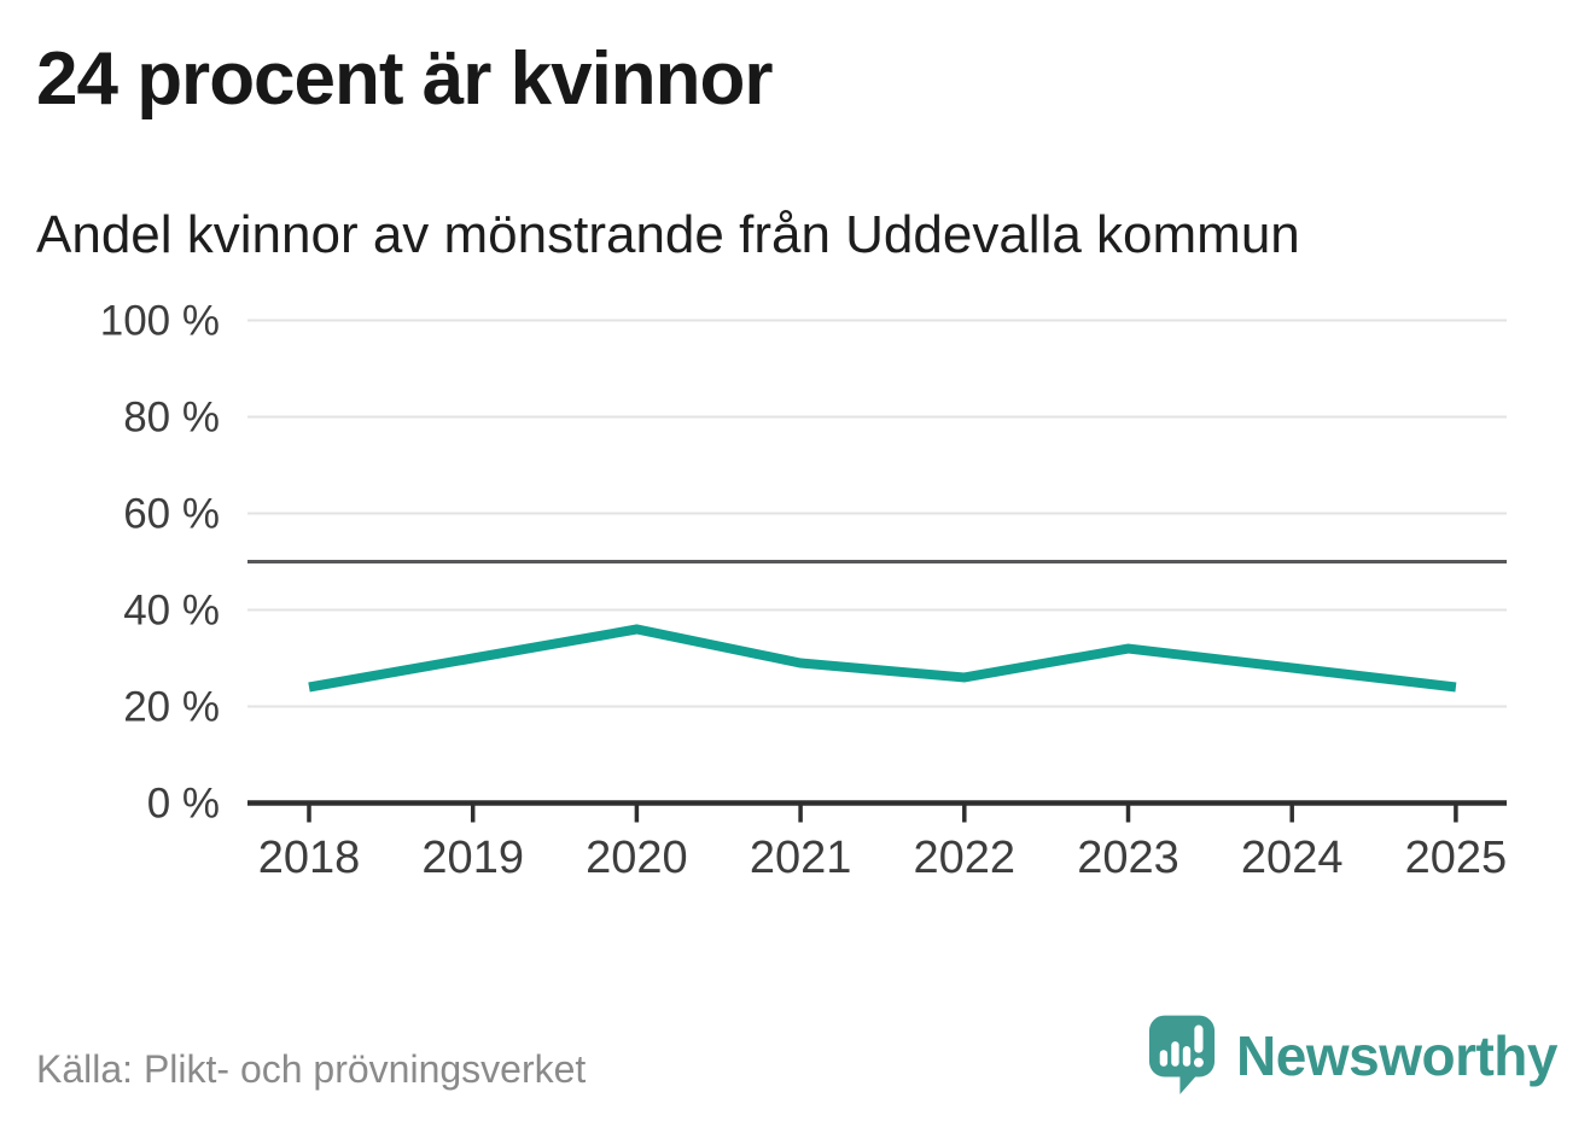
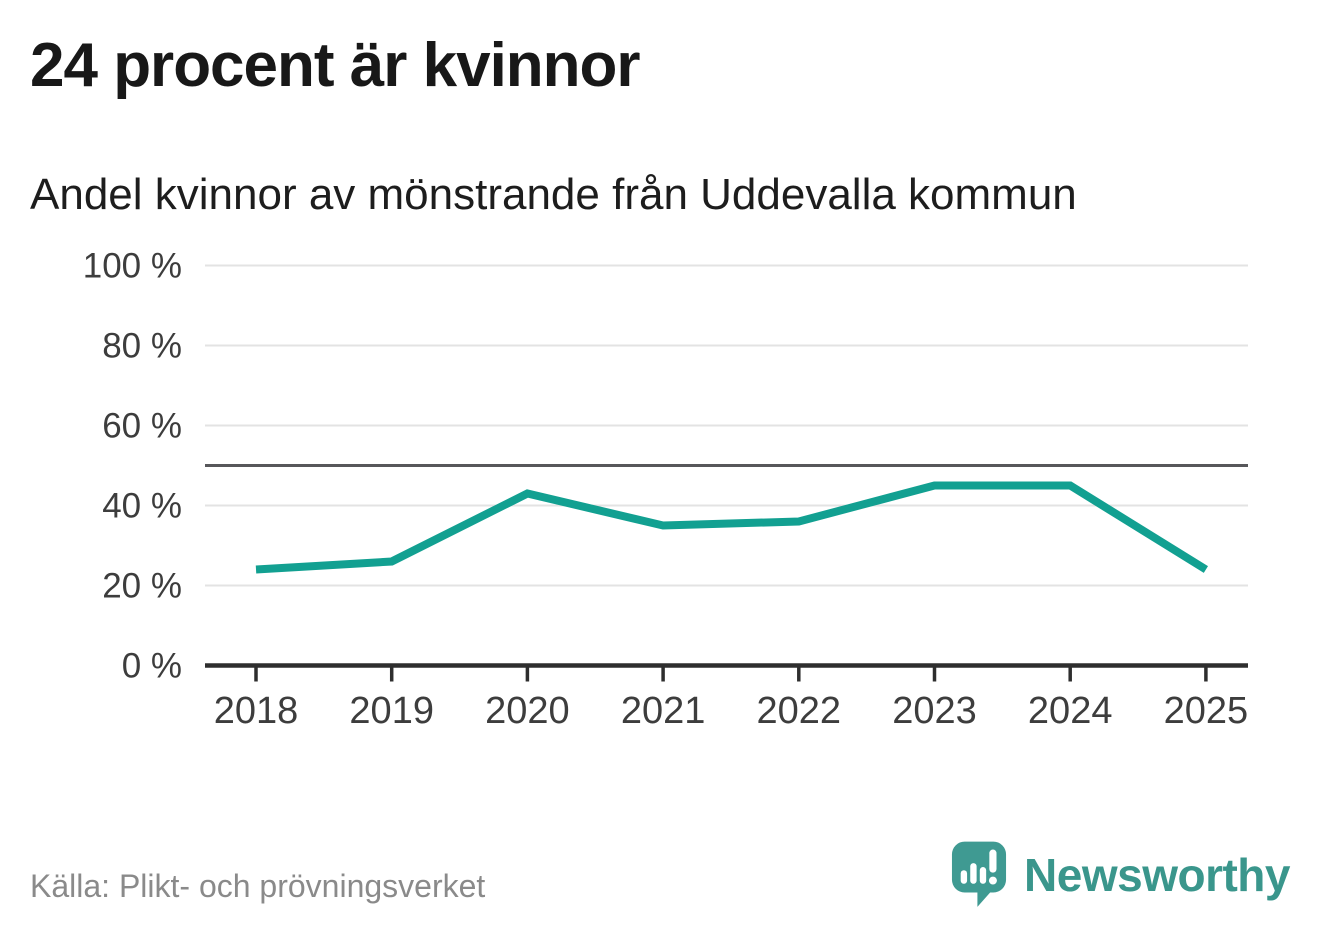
2019: 30% -> 26%
2020: 36% -> 43%
2021: 29% -> 35%
2022: 26% -> 36%
2023: 32% -> 45%
2024: 28% -> 45%
